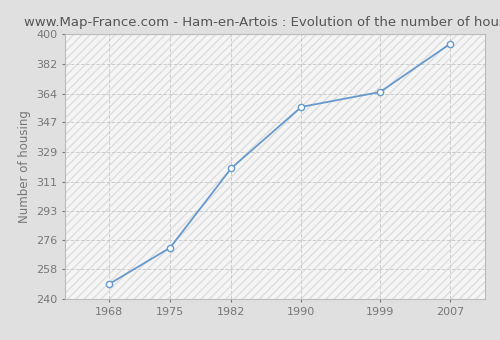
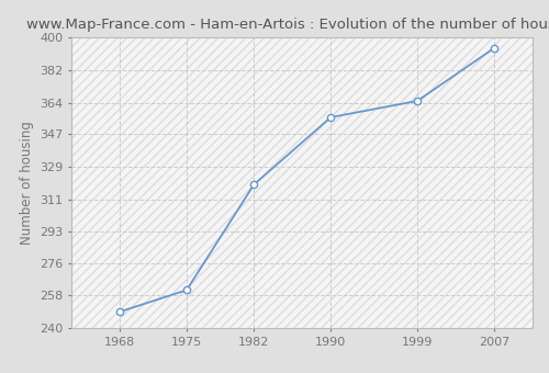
1975: 271 -> 261
